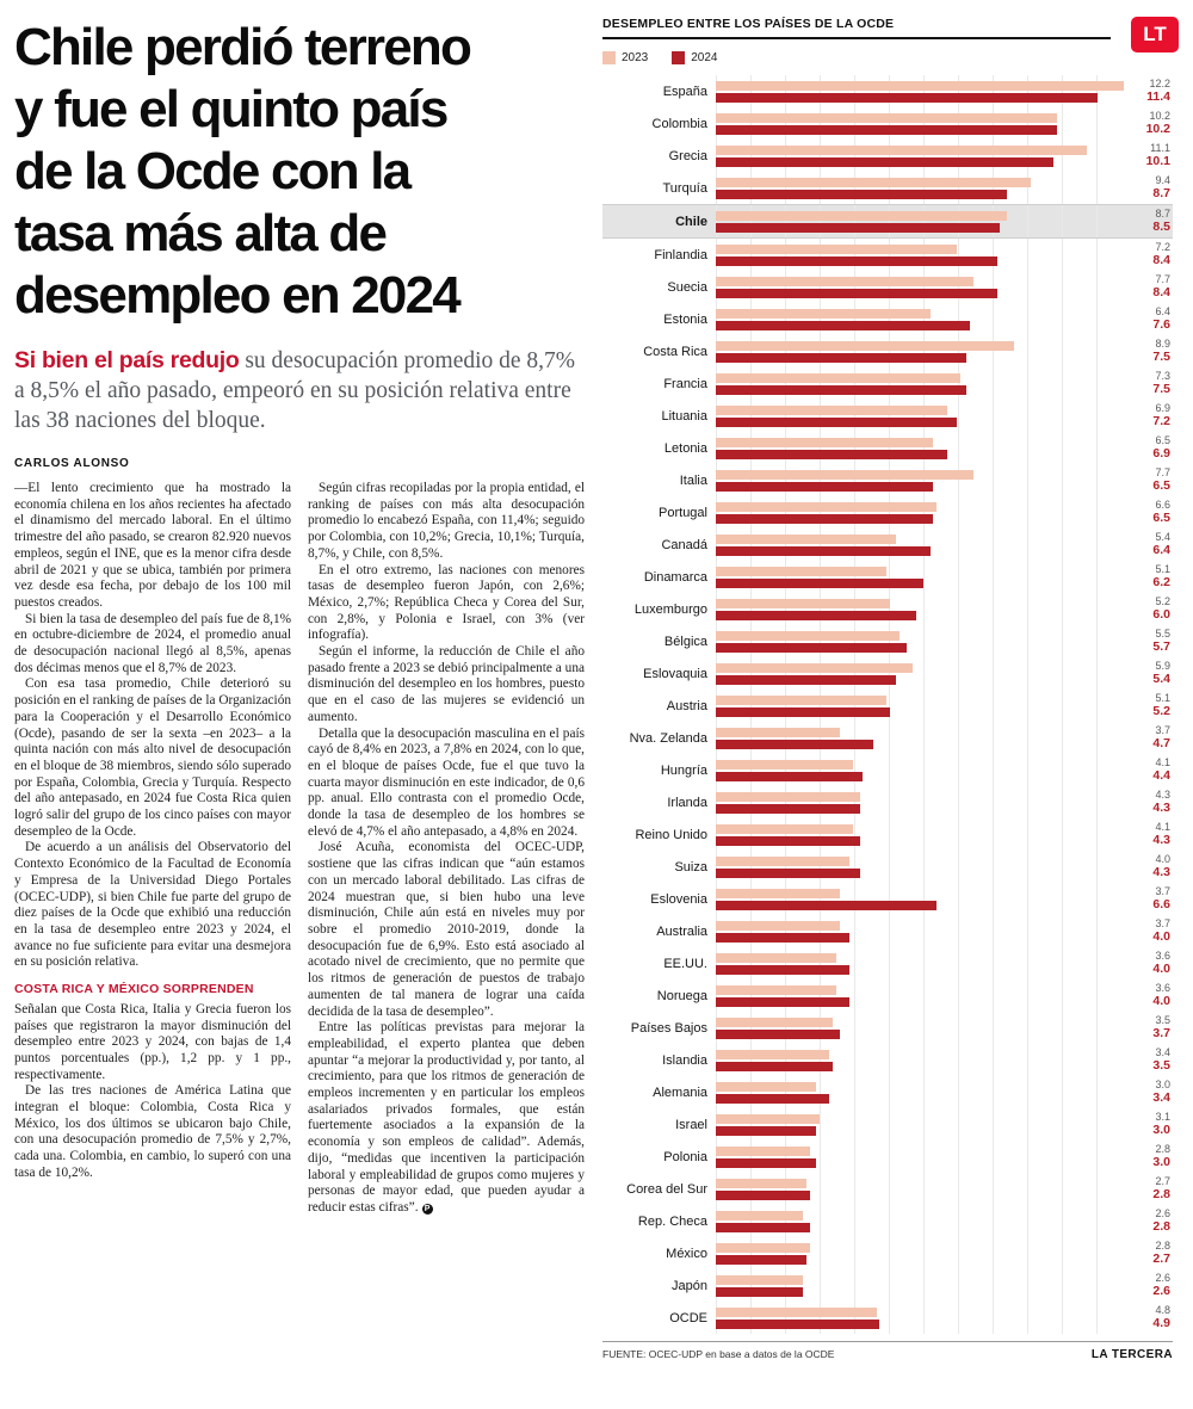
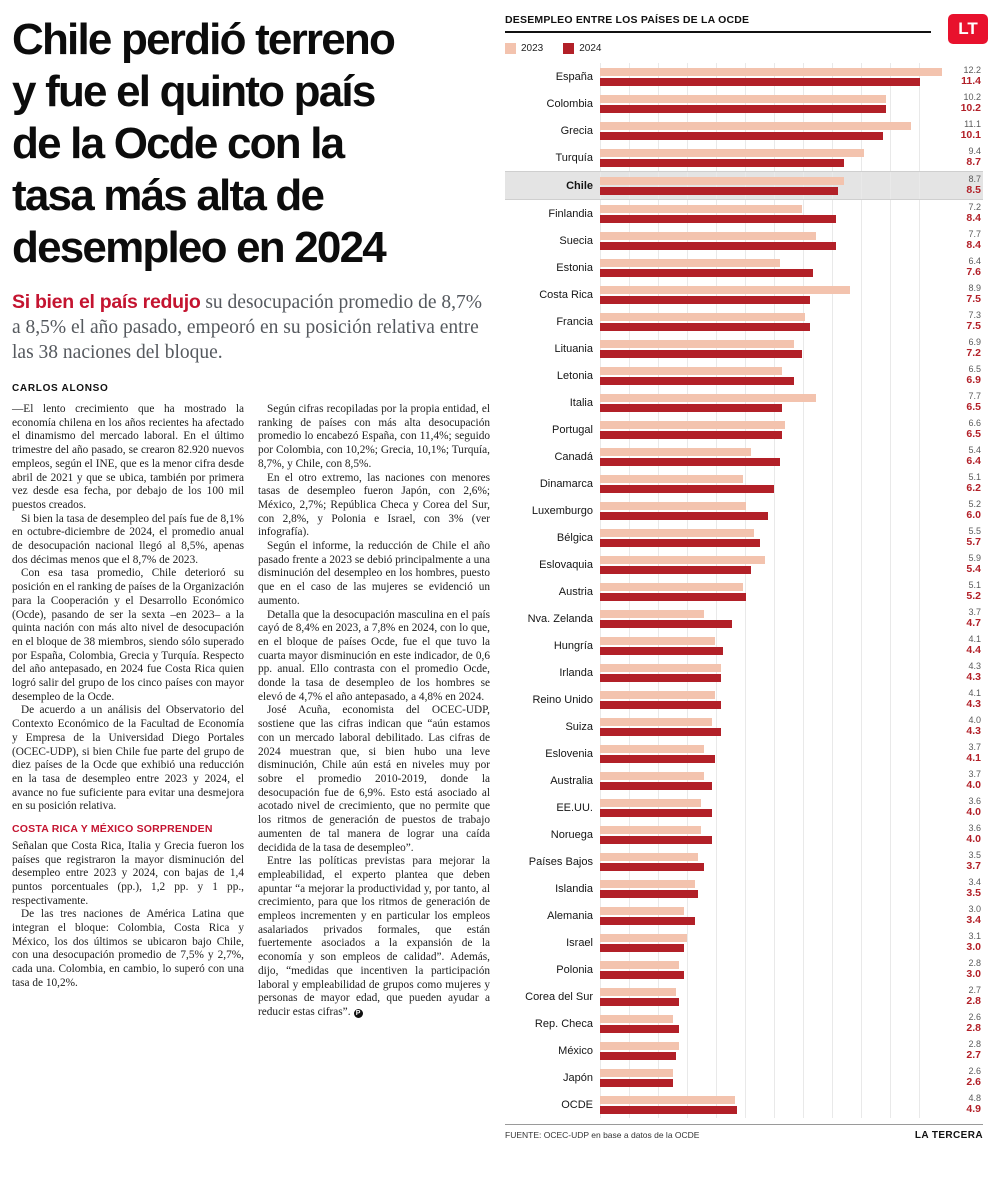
2024/Eslovenia: 6.6 -> 4.1
